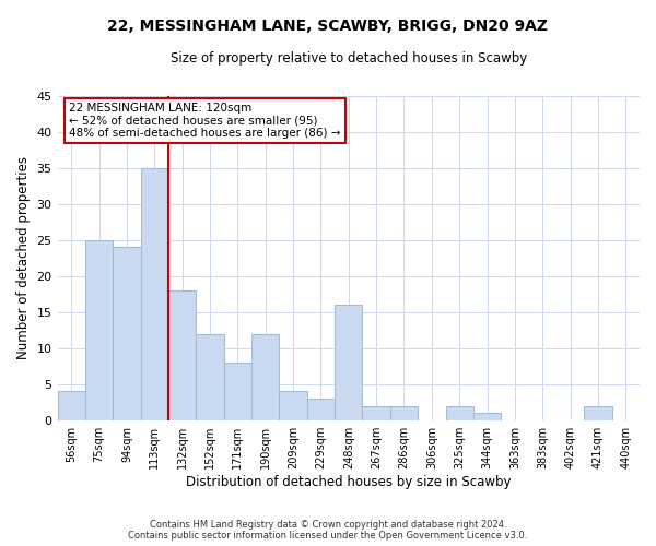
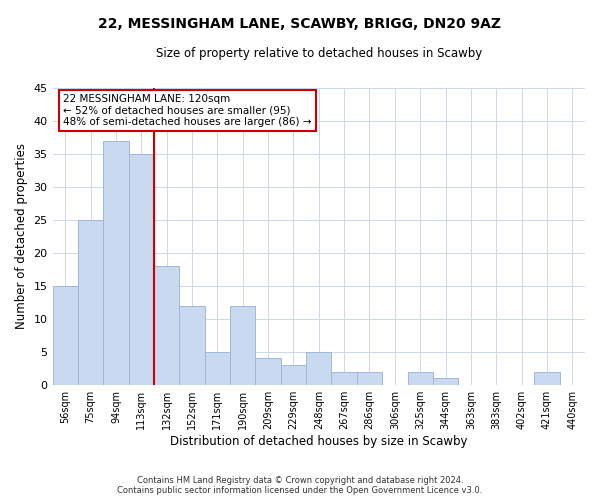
56sqm: 4 -> 15
94sqm: 24 -> 37
171sqm: 8 -> 5
248sqm: 16 -> 5
